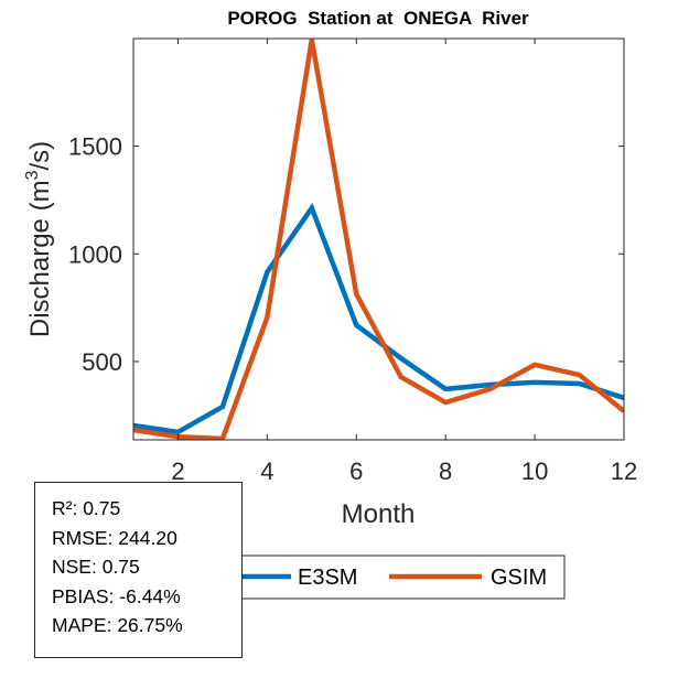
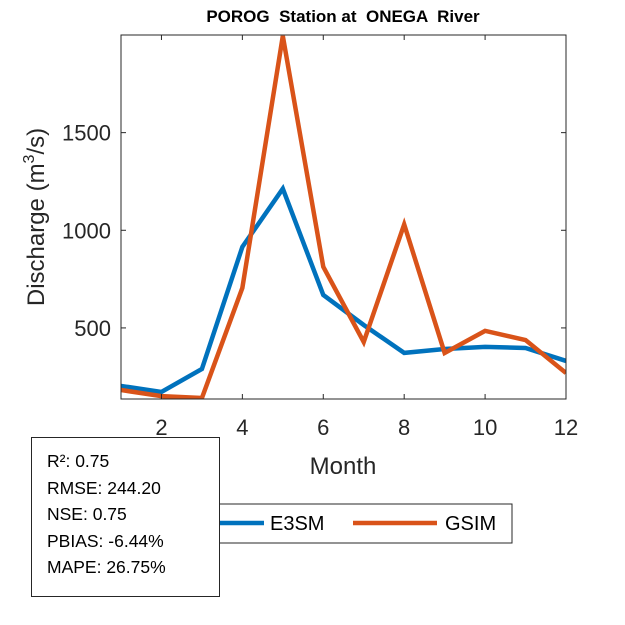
GSIM/8: 310 -> 1030
